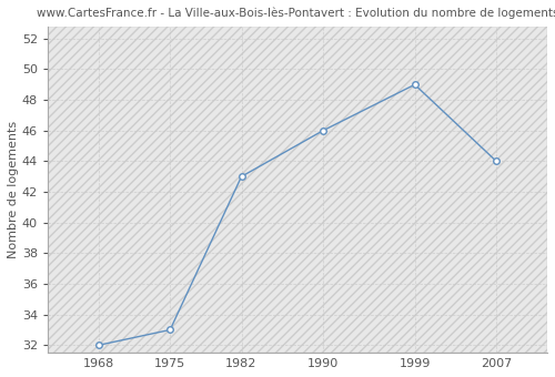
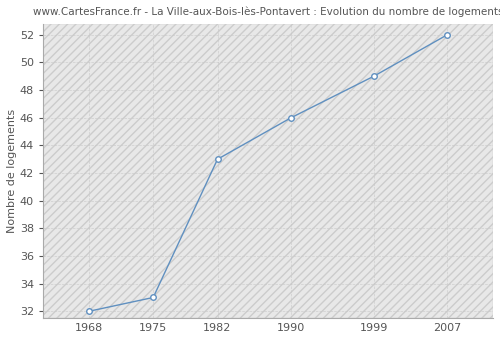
2007: 44 -> 52
